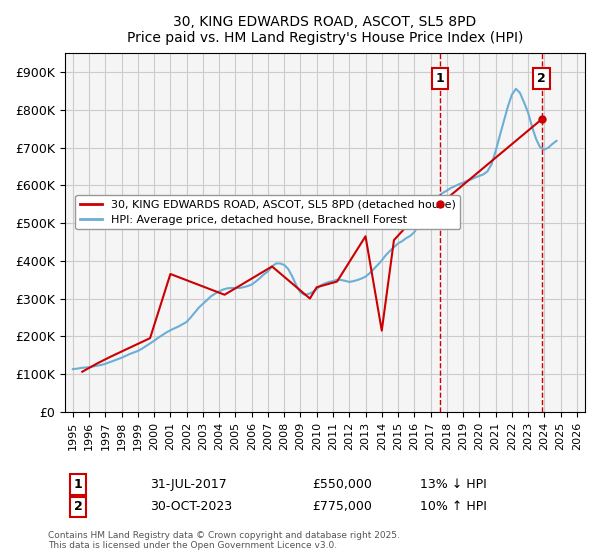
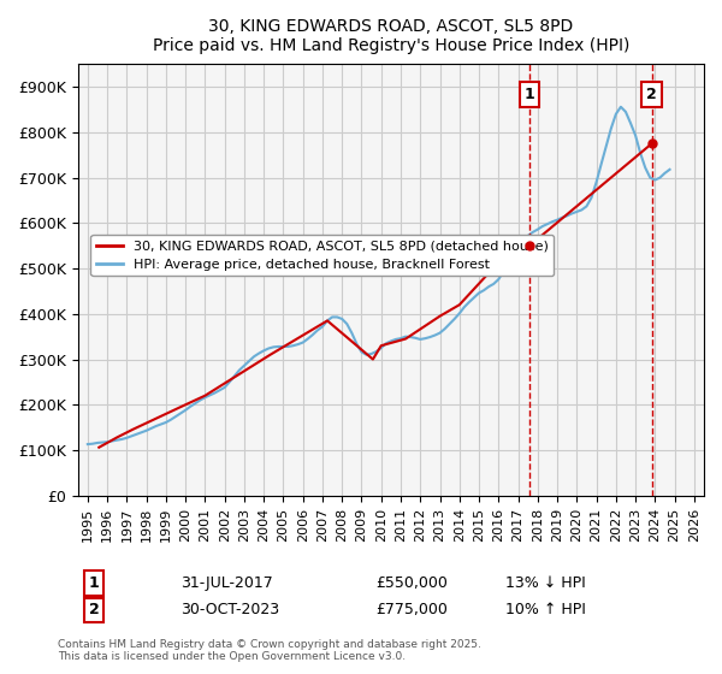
30, KING EDWARDS ROAD, ASCOT, SL5 8PD (detached house)/2001: £365K -> £220K
30, KING EDWARDS ROAD, ASCOT, SL5 8PD (detached house)/2013: £465K -> £395K
30, KING EDWARDS ROAD, ASCOT, SL5 8PD (detached house)/2014: £215K -> £420K
